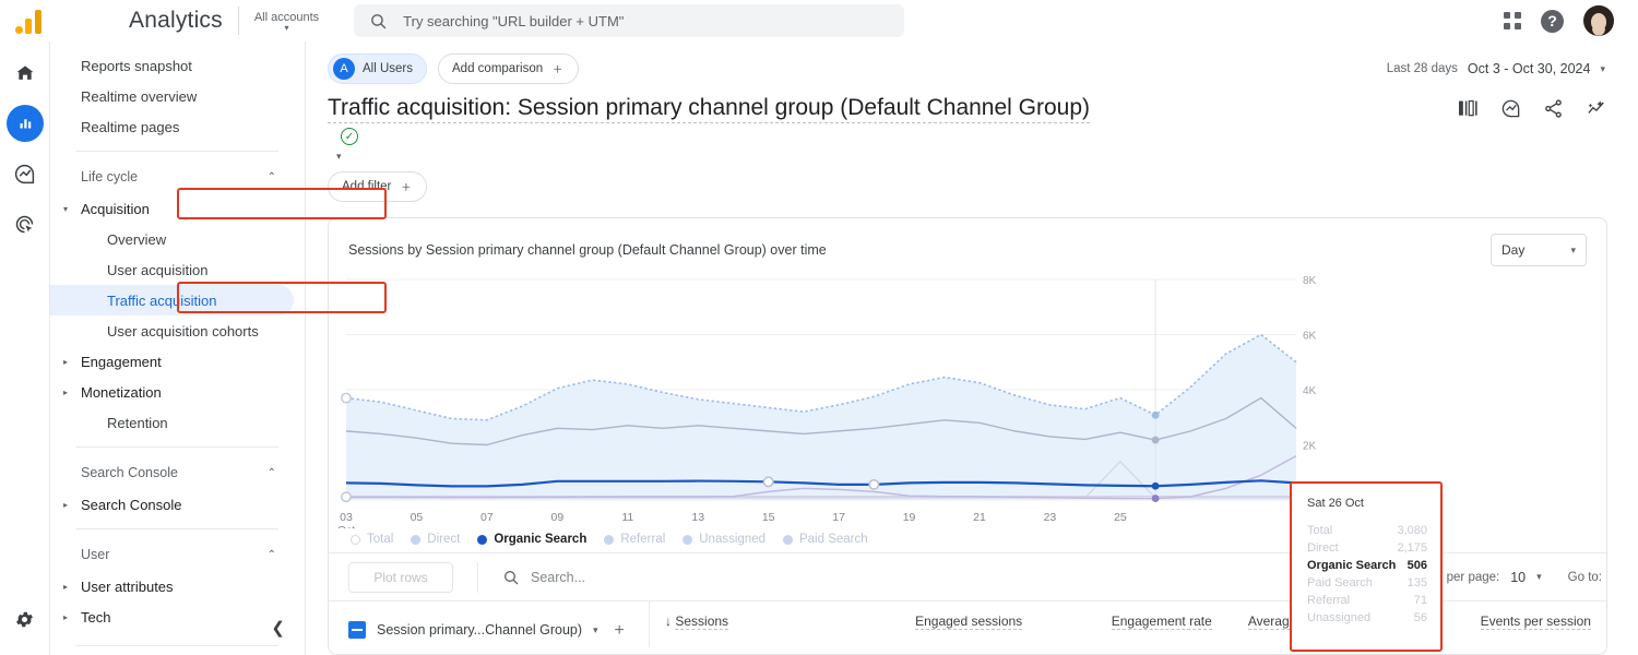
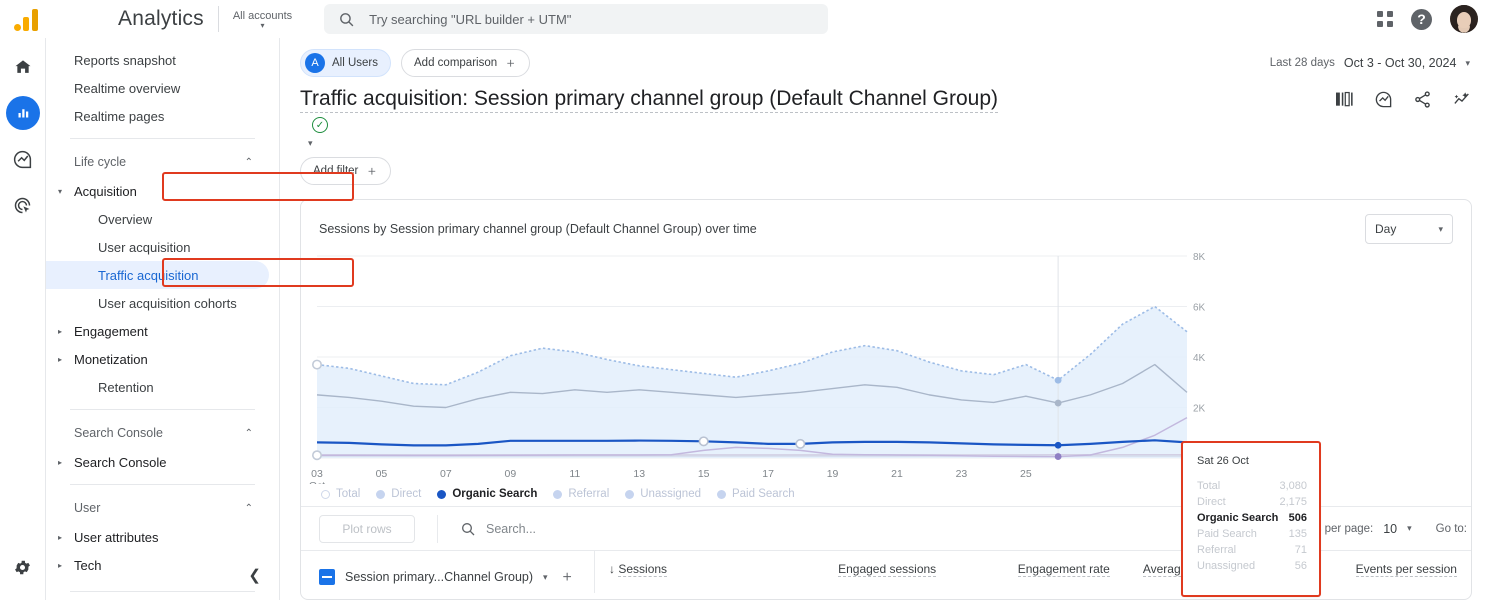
Referral/25: 1.4K -> 0.1K
